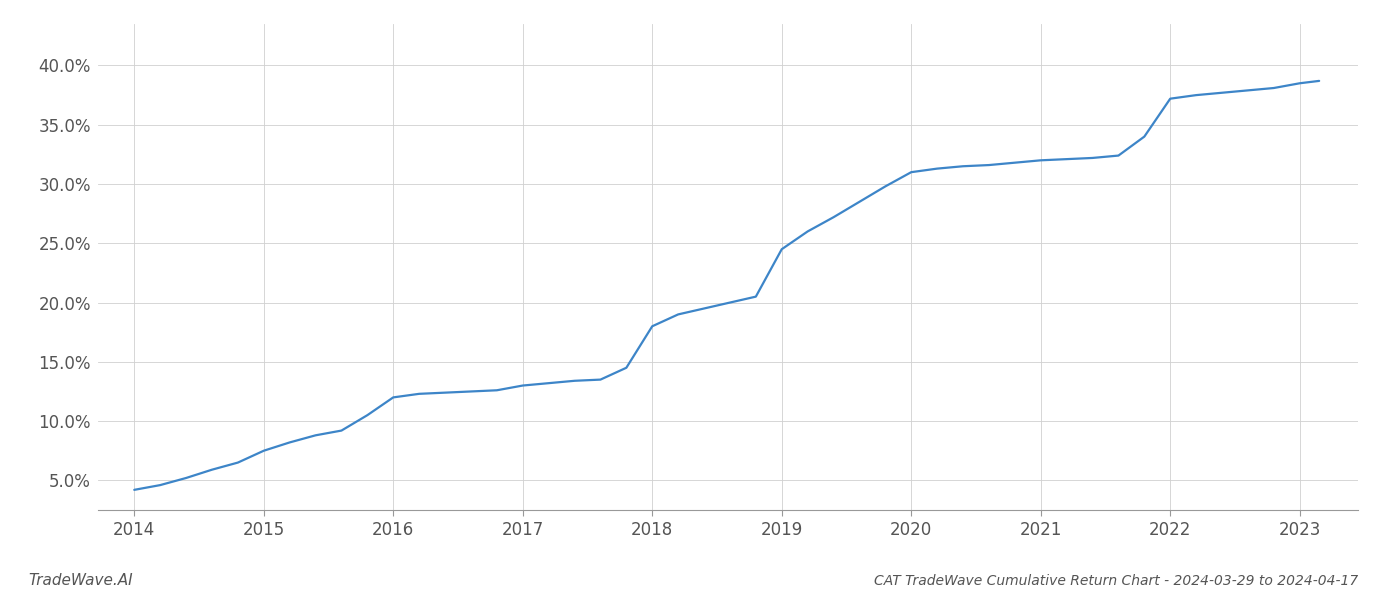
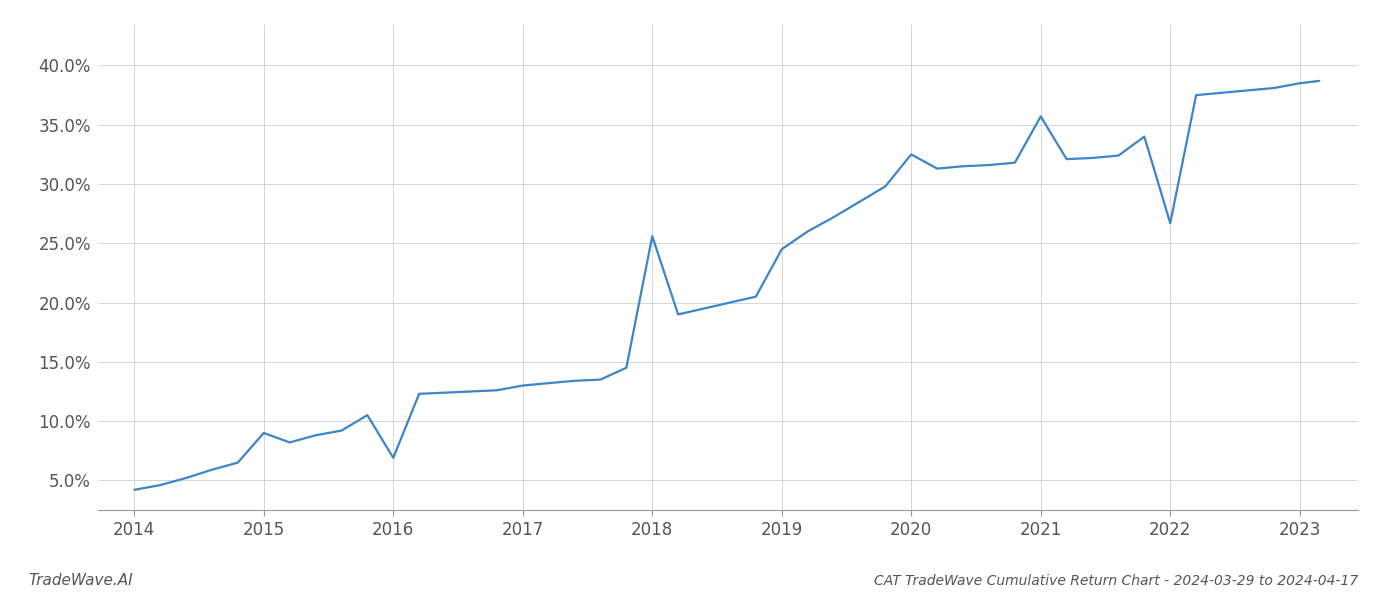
2015: 7.5% -> 9.0%
2016: 12.0% -> 6.9%
2018: 18.0% -> 25.6%
2020: 31.0% -> 32.5%
2021: 32.0% -> 35.7%
2022: 37.2% -> 26.7%
